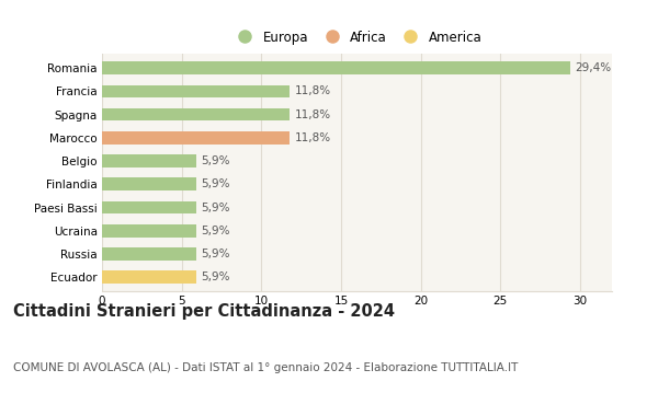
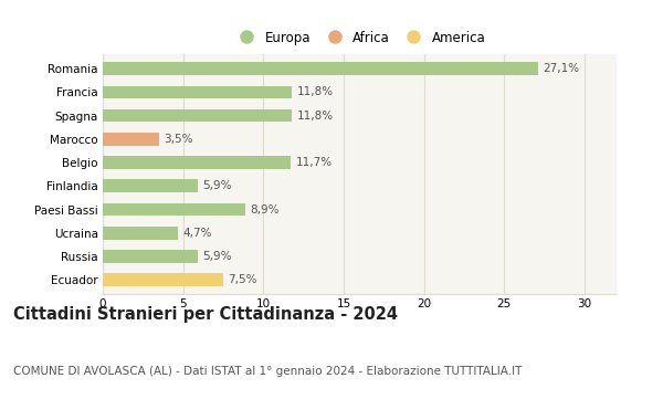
Romania: 29,4% -> 27,1%
Marocco: 11,8% -> 3,5%
Belgio: 5,9% -> 11,7%
Paesi Bassi: 5,9% -> 8,9%
Ucraina: 5,9% -> 4,7%
Ecuador: 5,9% -> 7,5%
